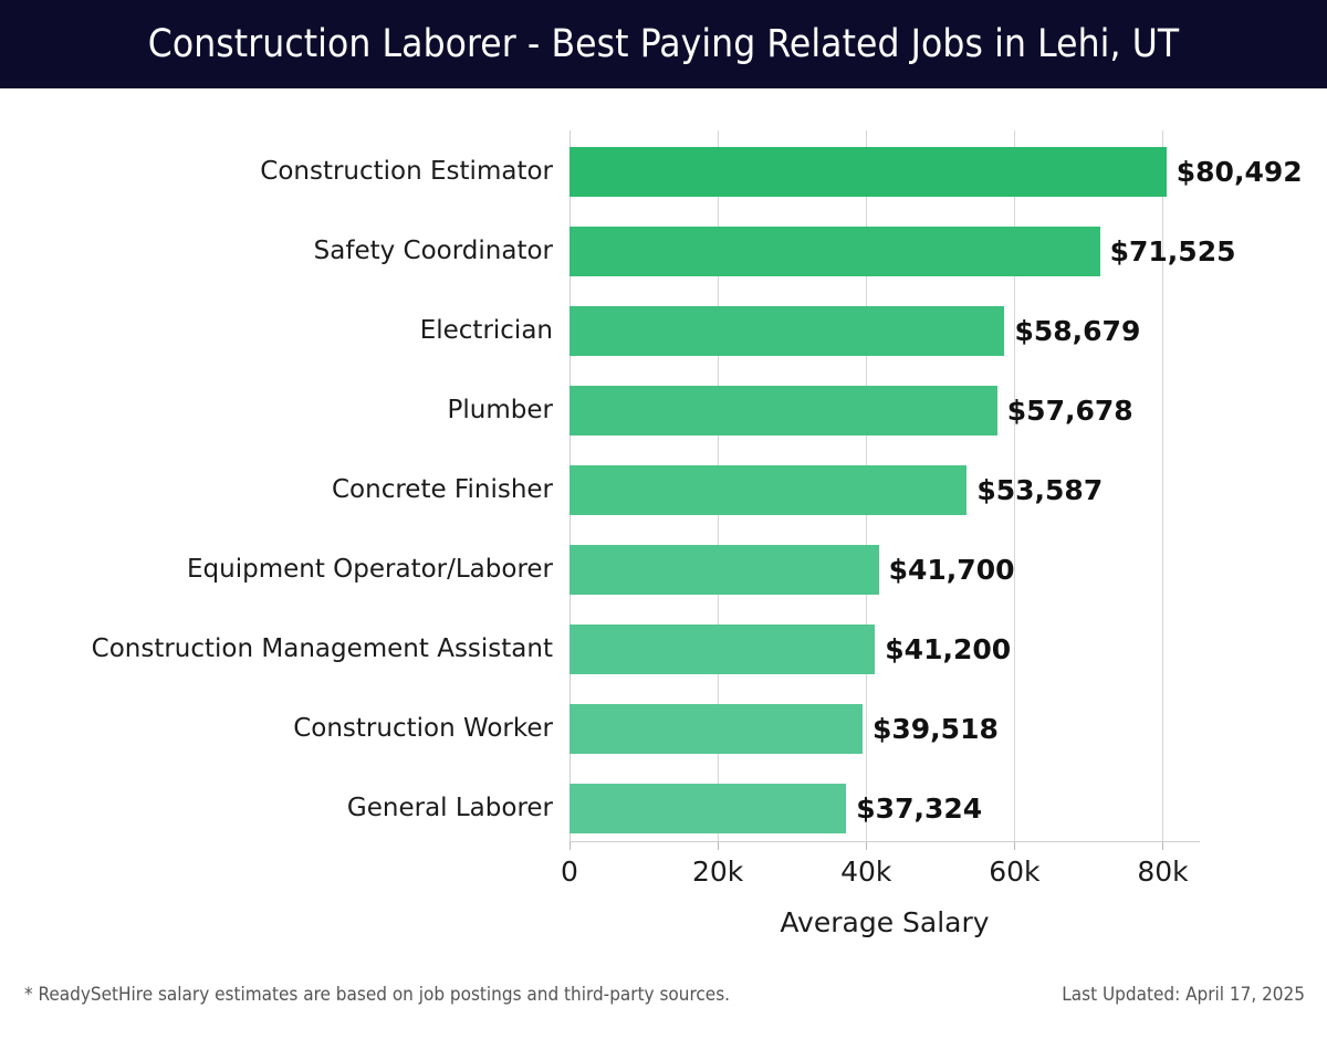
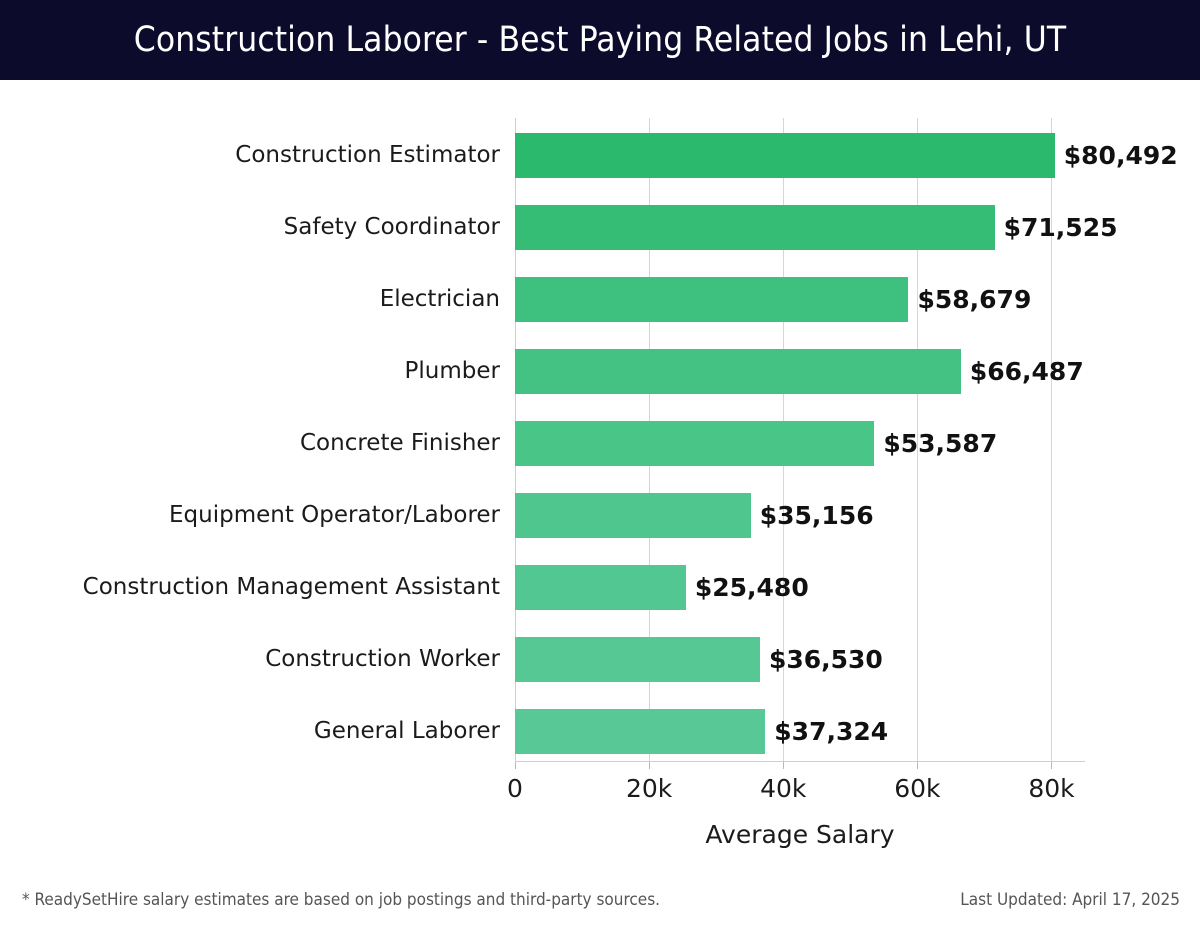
Plumber: $57,678 -> $66,487
Equipment Operator/Laborer: $41,700 -> $35,156
Construction Management Assistant: $41,200 -> $25,480
Construction Worker: $39,518 -> $36,530
